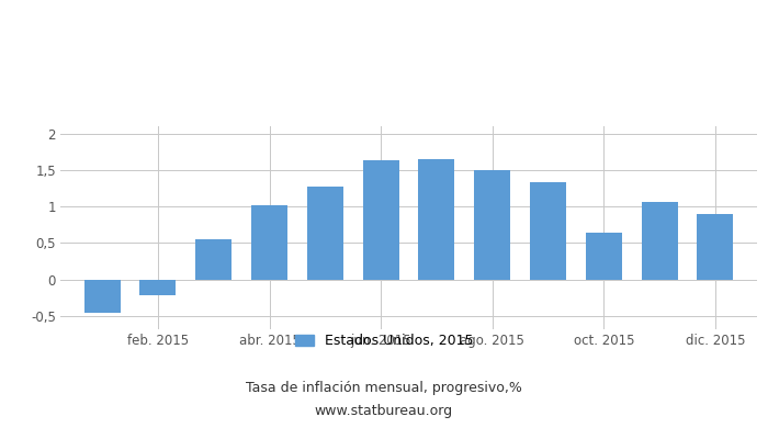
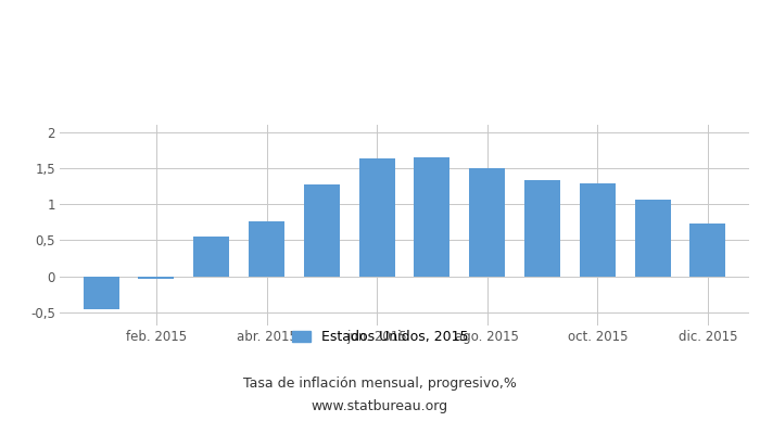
feb. 2015: -0,22 -> -0,03
abr. 2015: 1,02 -> 0,76
oct. 2015: 0,64 -> 1,29
dic. 2015: 0,90 -> 0,73
